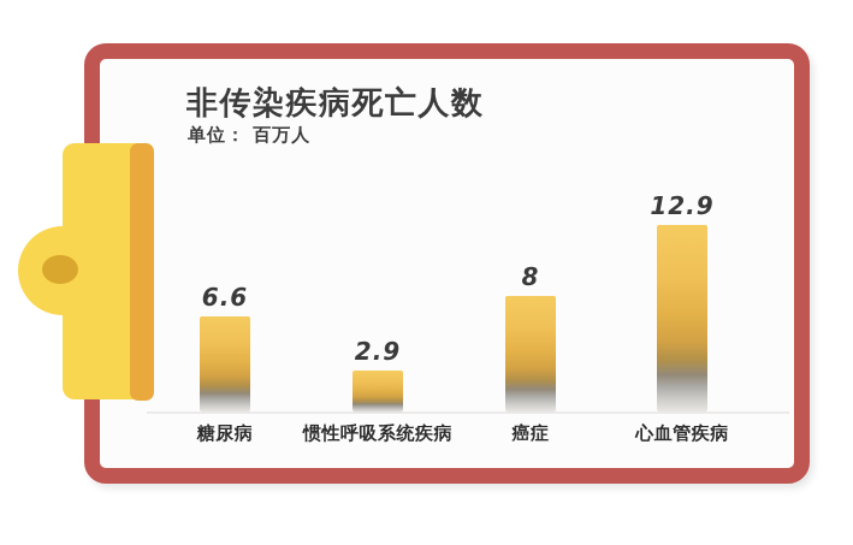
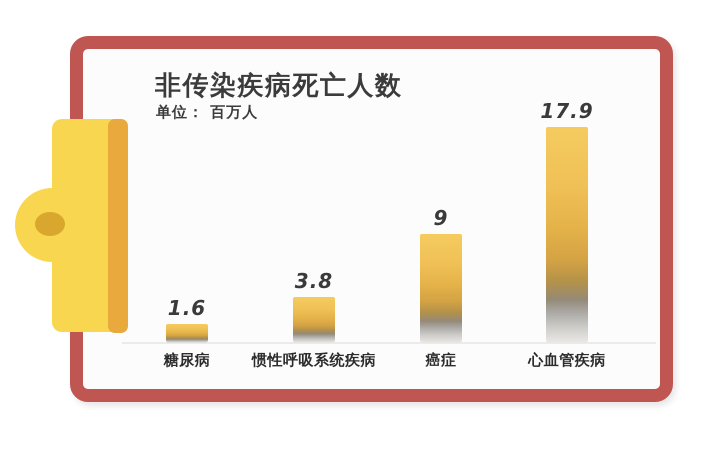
糖尿病: 6.6 -> 1.6
惯性呼吸系统疾病: 2.9 -> 3.8
癌症: 8 -> 9
心血管疾病: 12.9 -> 17.9
